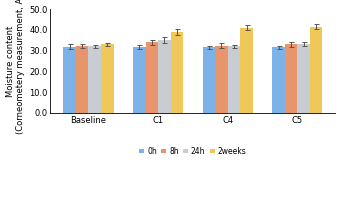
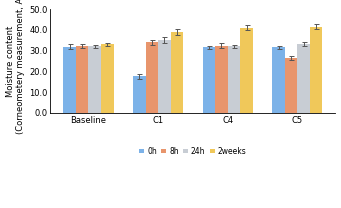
0h/C1: 31.8 -> 17.5
8h/C5: 33.0 -> 26.5
